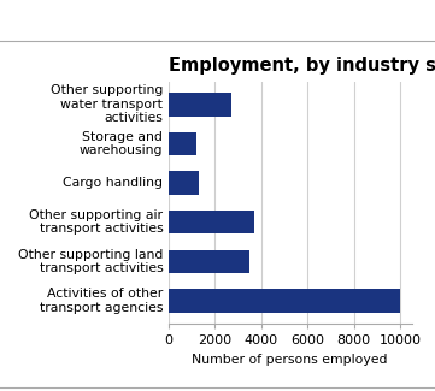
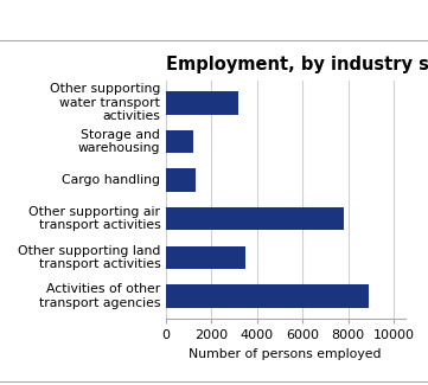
Other supporting water transport activities: 2700 -> 3200
Other supporting air transport activities: 3700 -> 7800
Activities of other transport agencies: 10000 -> 8900
